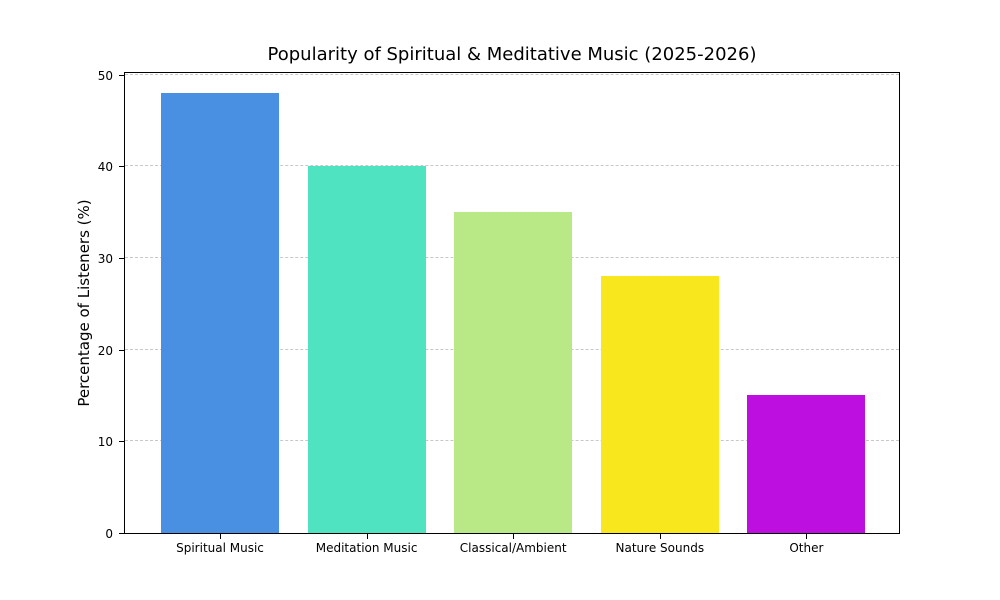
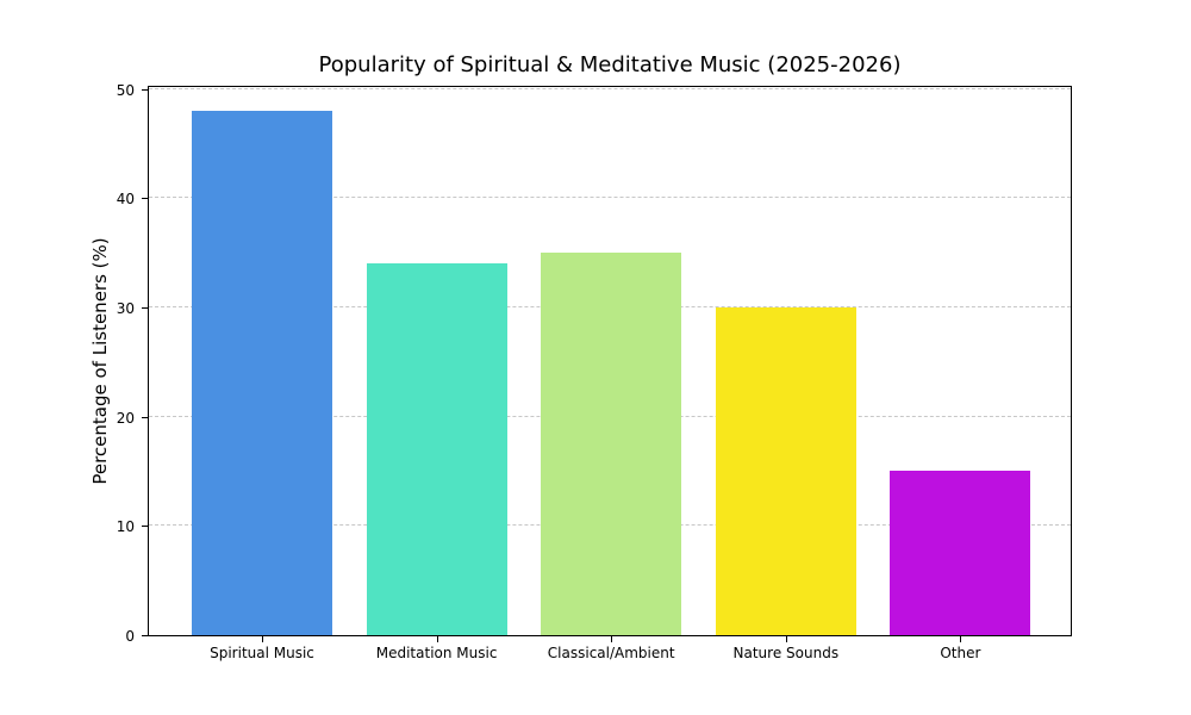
Meditation Music: 40 -> 34
Nature Sounds: 28 -> 30
